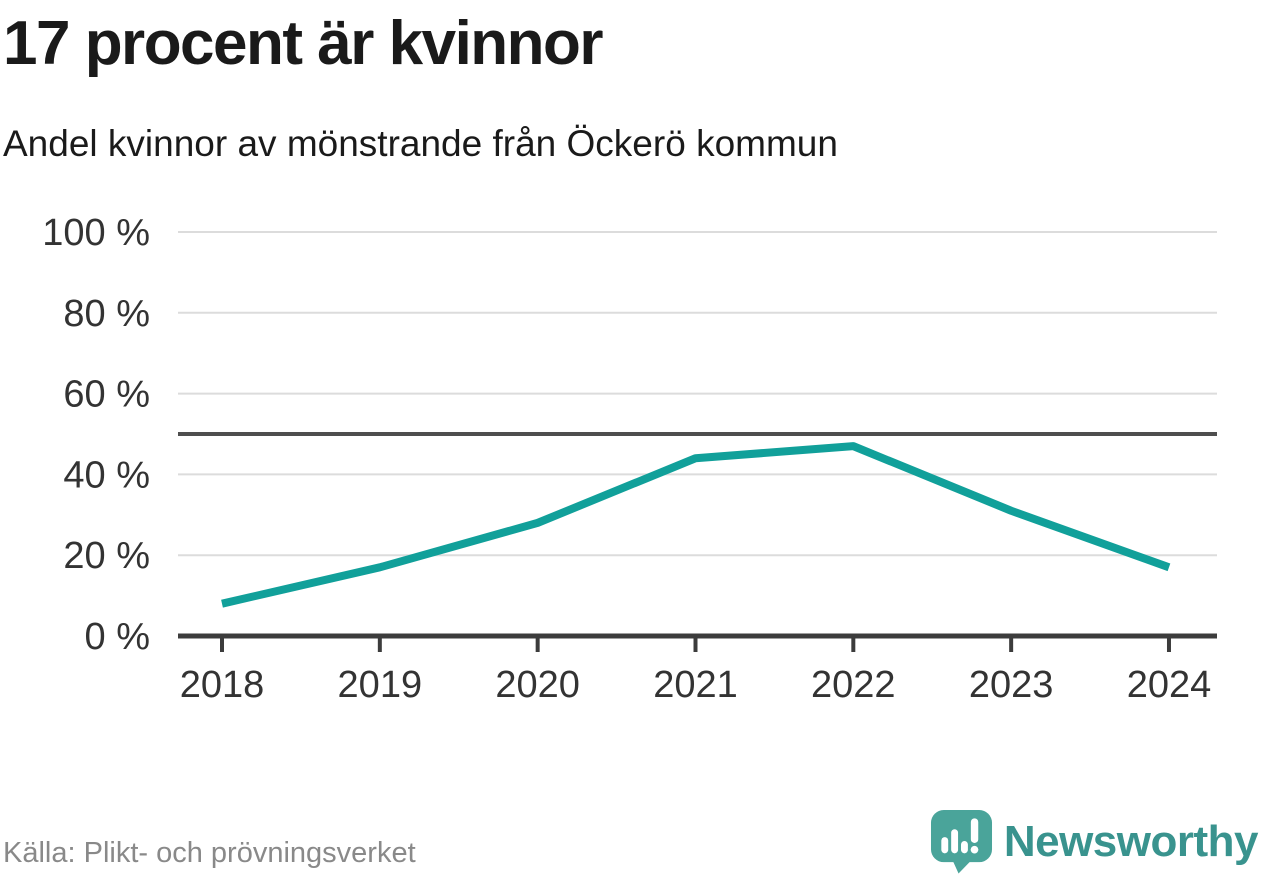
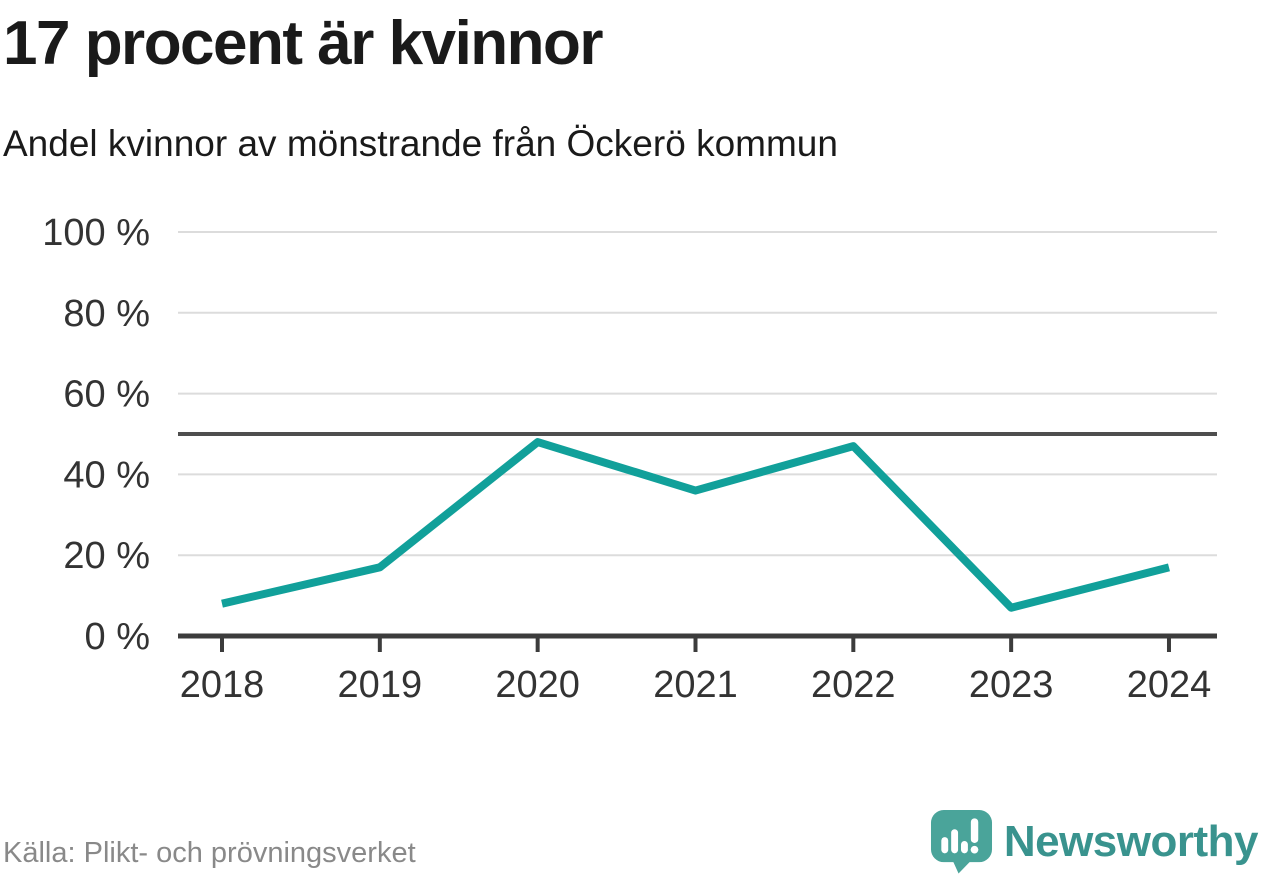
2020: 28% -> 48%
2021: 44% -> 36%
2023: 31% -> 7%
